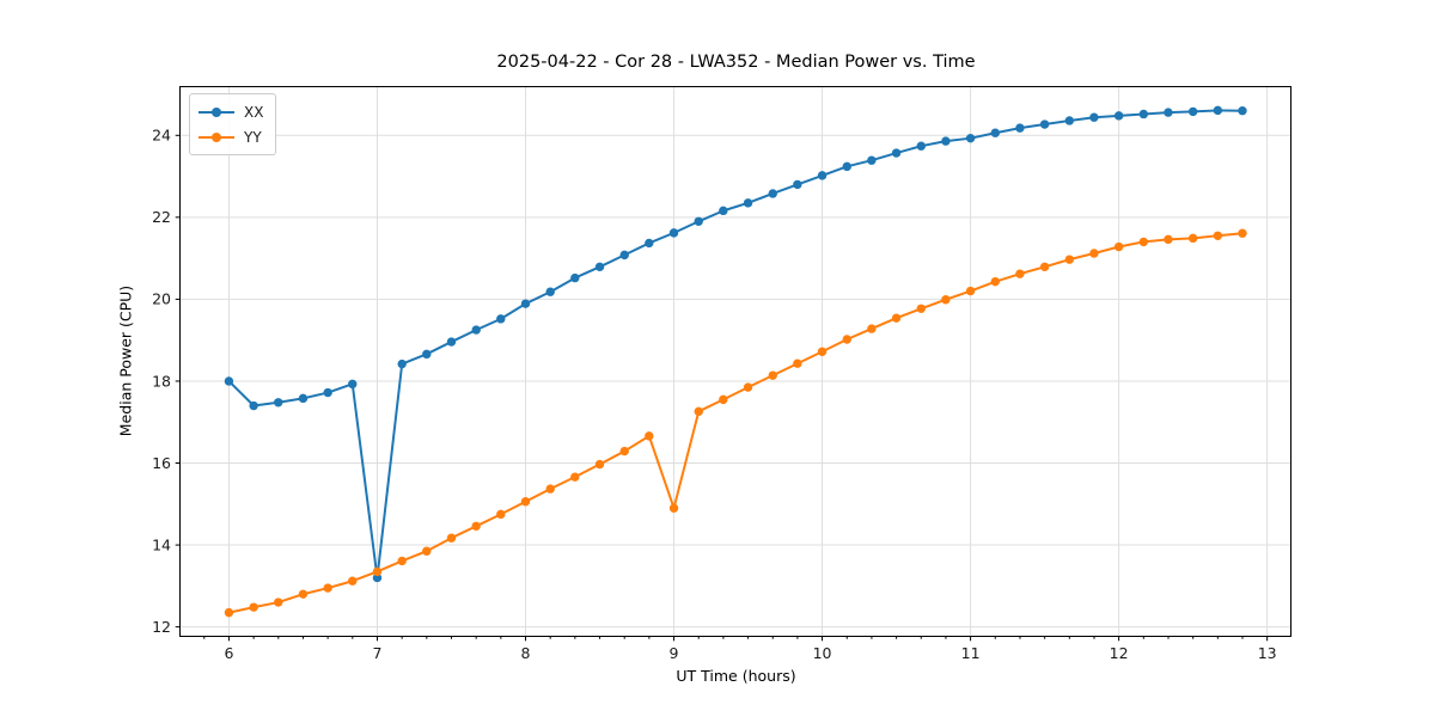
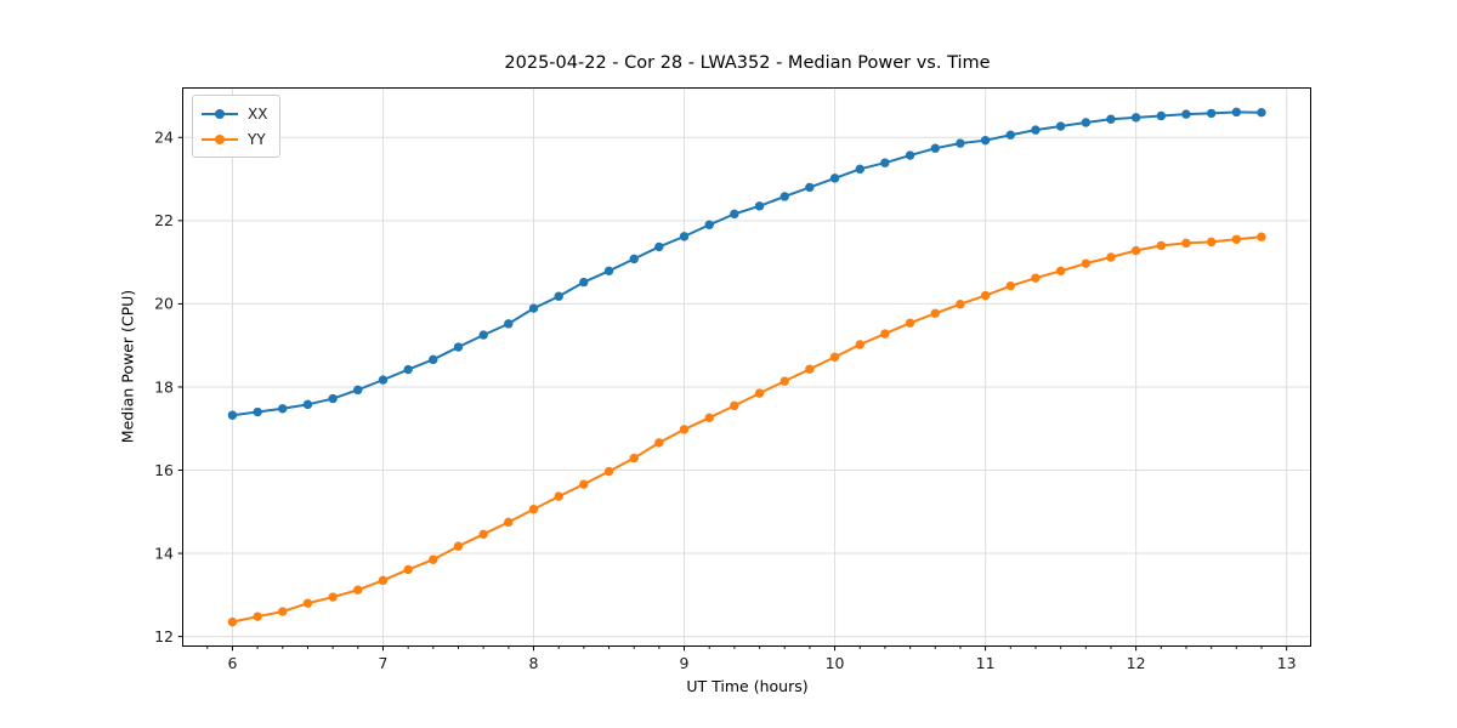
XX/6: 18.0 -> 17.3
XX/7: 13.2 -> 18.2
YY/9: 14.9 -> 17.0
